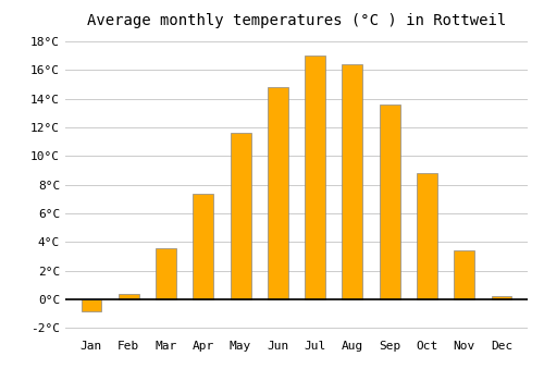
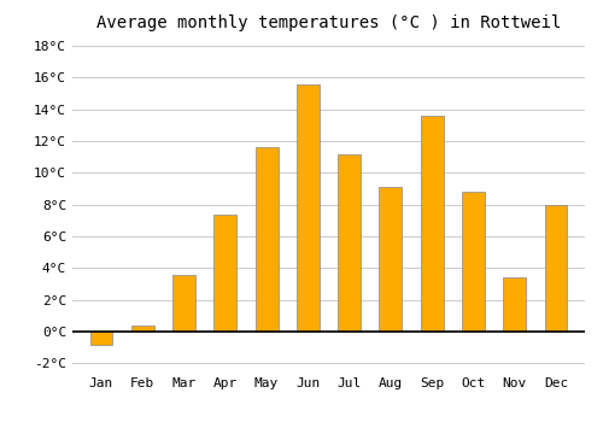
Jun: 14.8°C -> 15.6°C
Jul: 17.0°C -> 11.2°C
Aug: 16.4°C -> 9.1°C
Dec: 0.2°C -> 8.0°C
